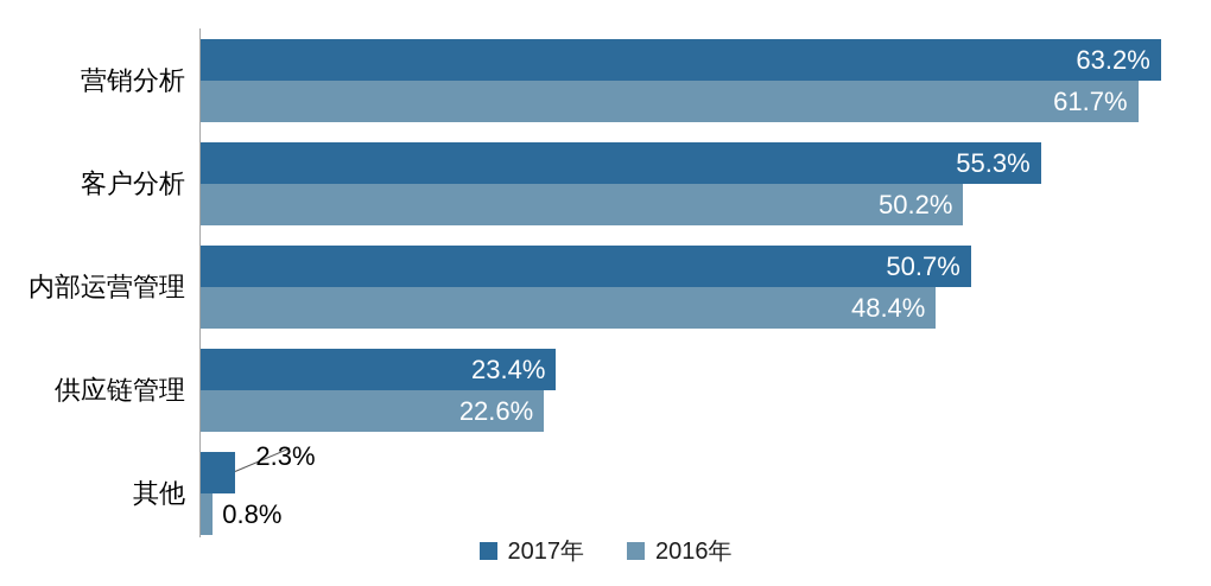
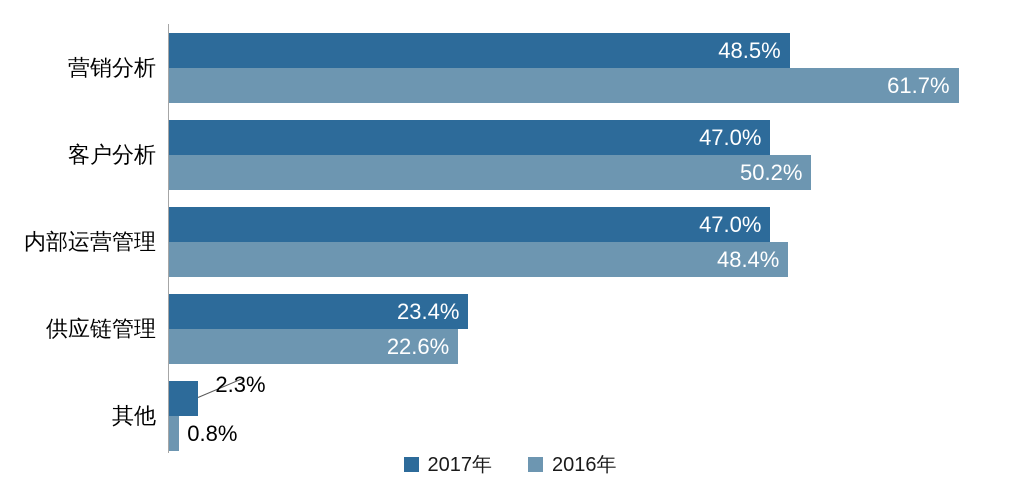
2017年/营销分析: 63.2% -> 48.5%
2017年/客户分析: 55.3% -> 47.0%
2017年/内部运营管理: 50.7% -> 47.0%
